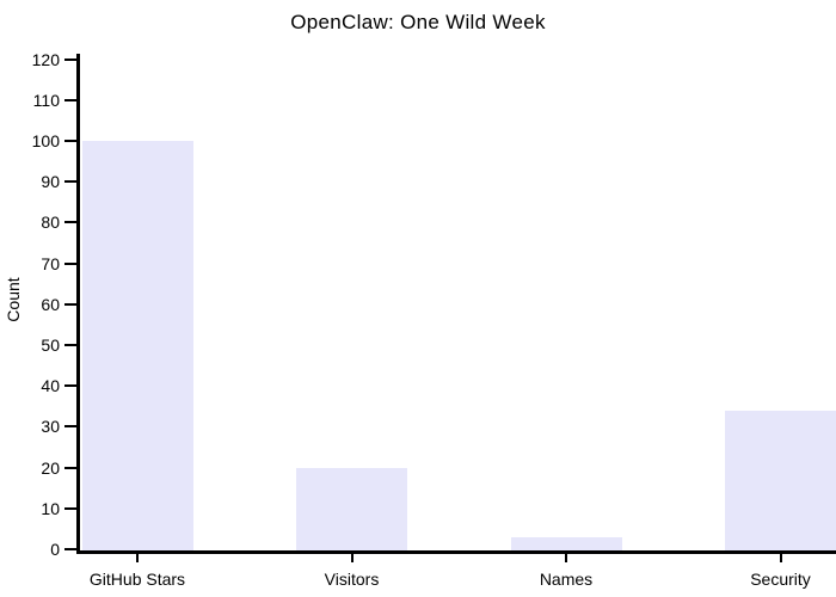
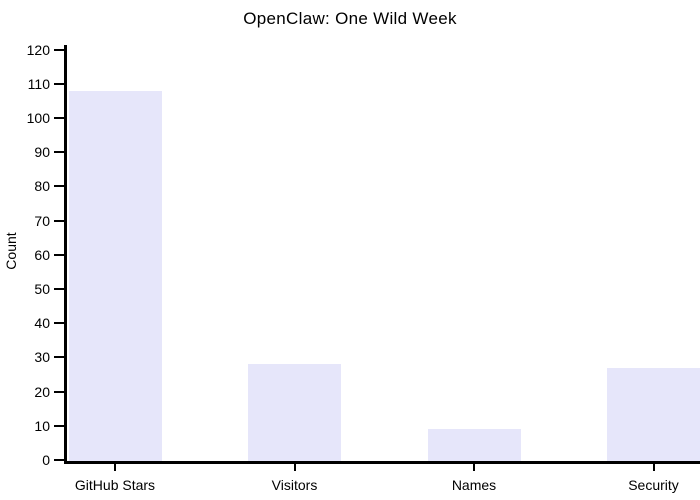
GitHub Stars: 100 -> 108
Visitors: 20 -> 28
Names: 3 -> 9
Security: 34 -> 27
